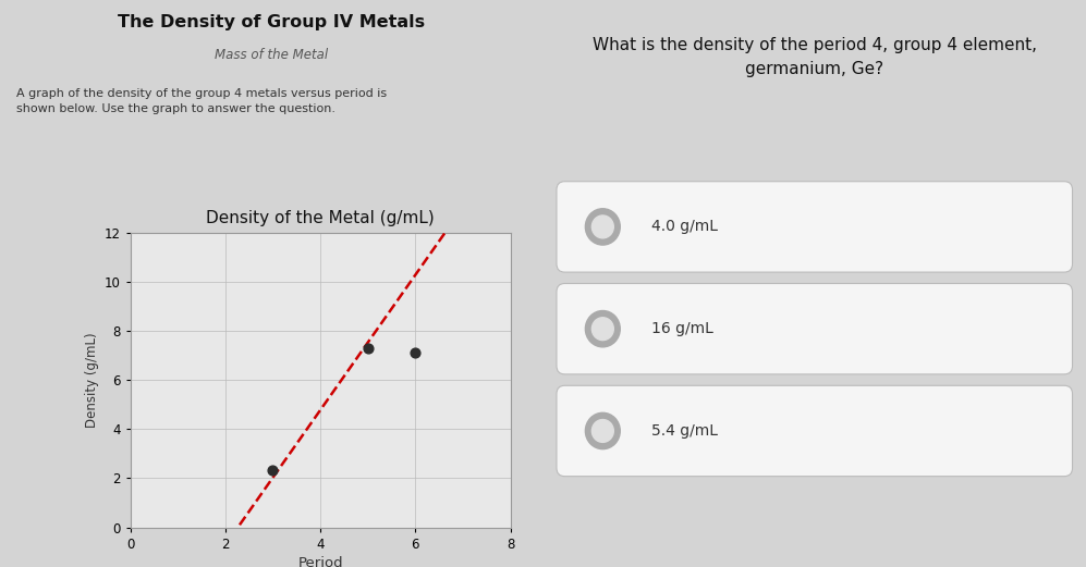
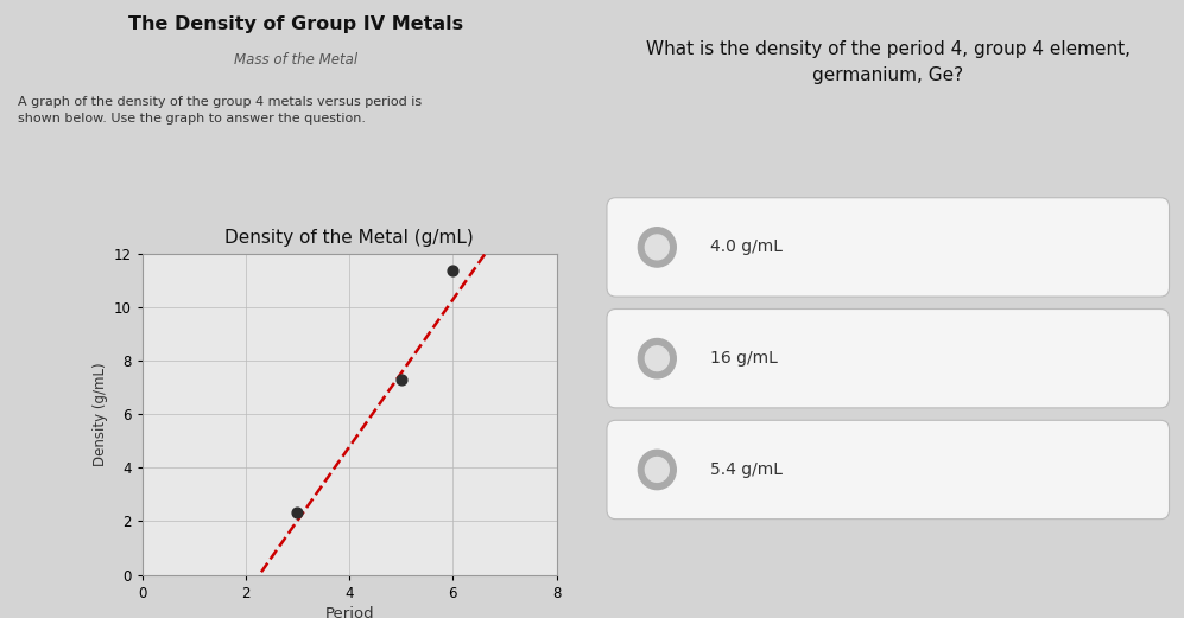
6: 7.10 -> 11.35
